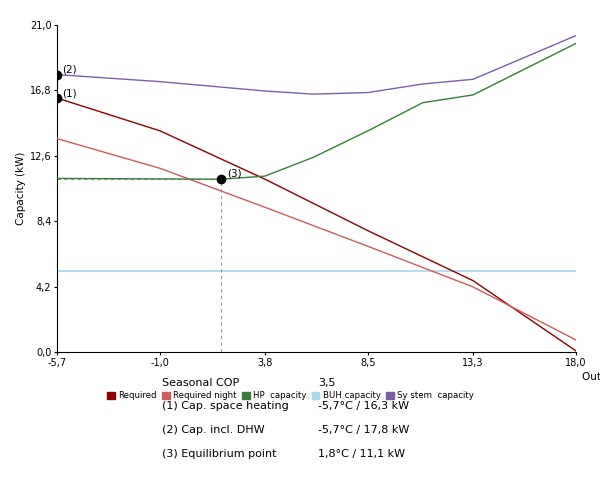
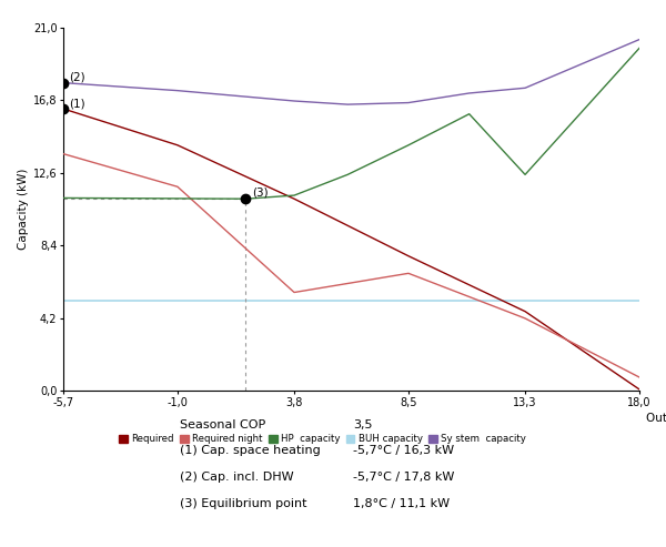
Required night/3,8: 9,3 -> 5,7
HP capacity/13,3: 16,5 -> 12,5
